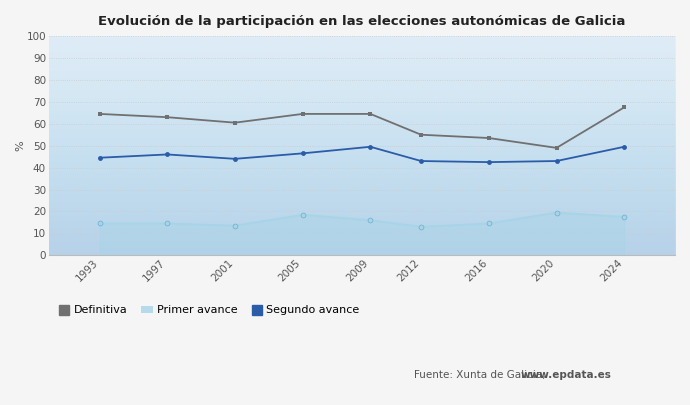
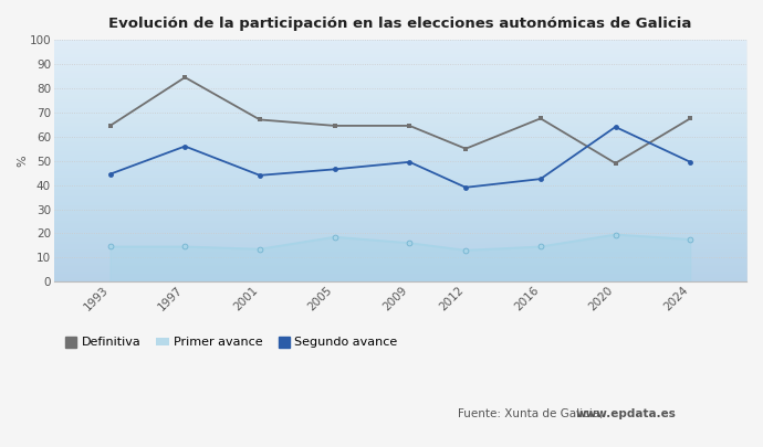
Definitiva/1997: 63.0 -> 84.5
Segundo avance/1997: 46.0 -> 56.0
Definitiva/2001: 60.5 -> 67.0
Segundo avance/2012: 43.0 -> 39.0
Definitiva/2016: 53.5 -> 67.5
Segundo avance/2020: 43.0 -> 64.0
